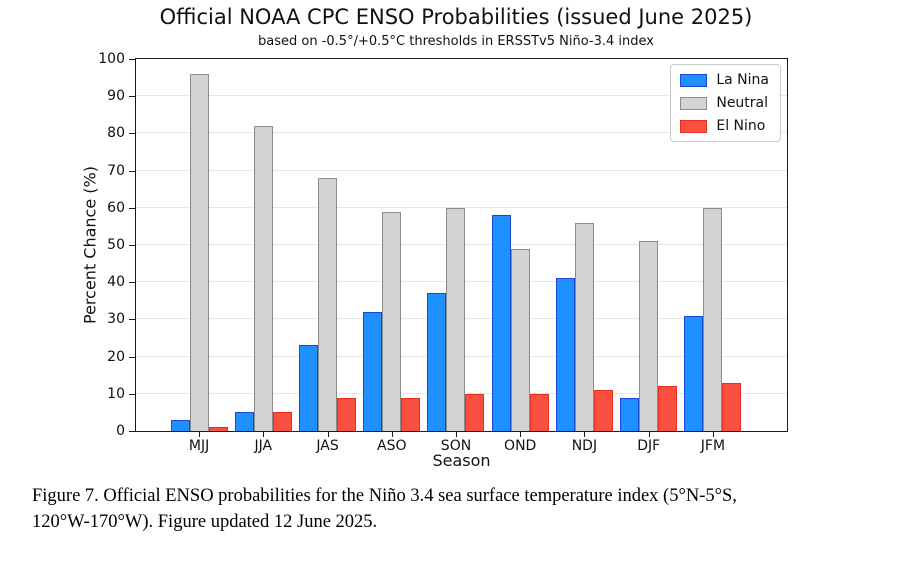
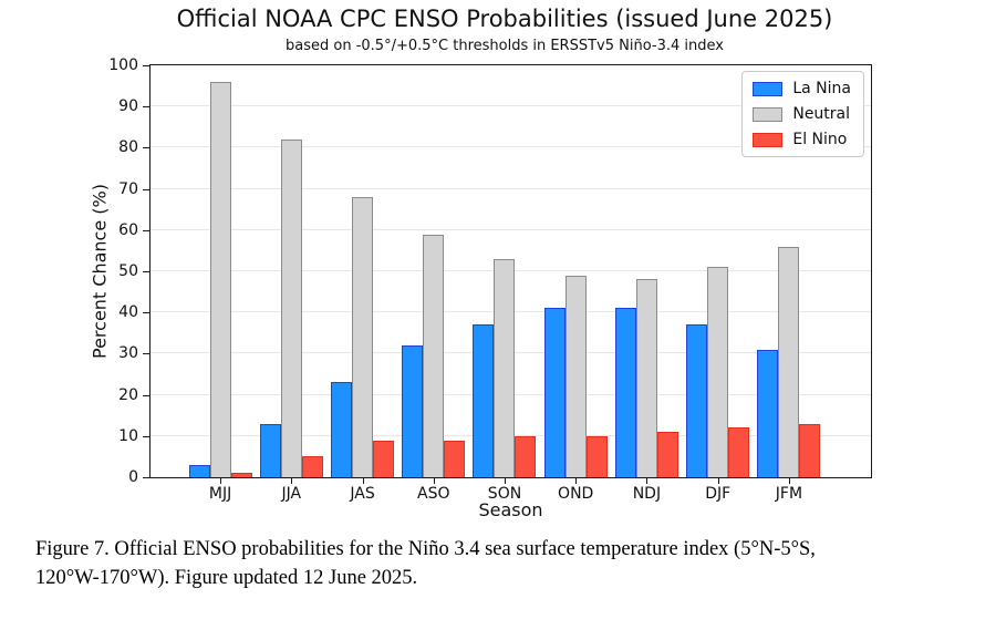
La Nina/JJA: 5 -> 13
Neutral/SON: 60 -> 53
La Nina/OND: 58 -> 41
Neutral/NDJ: 56 -> 48
La Nina/DJF: 9 -> 37
Neutral/JFM: 60 -> 56
